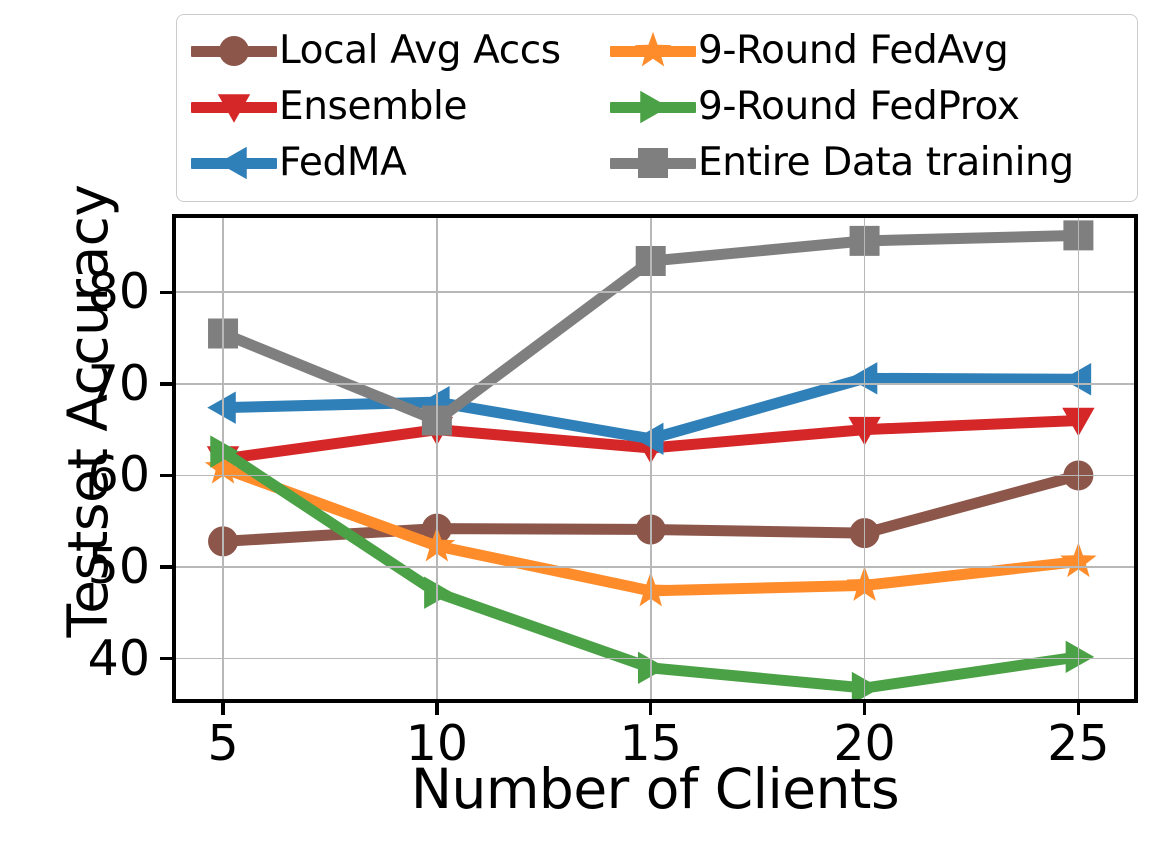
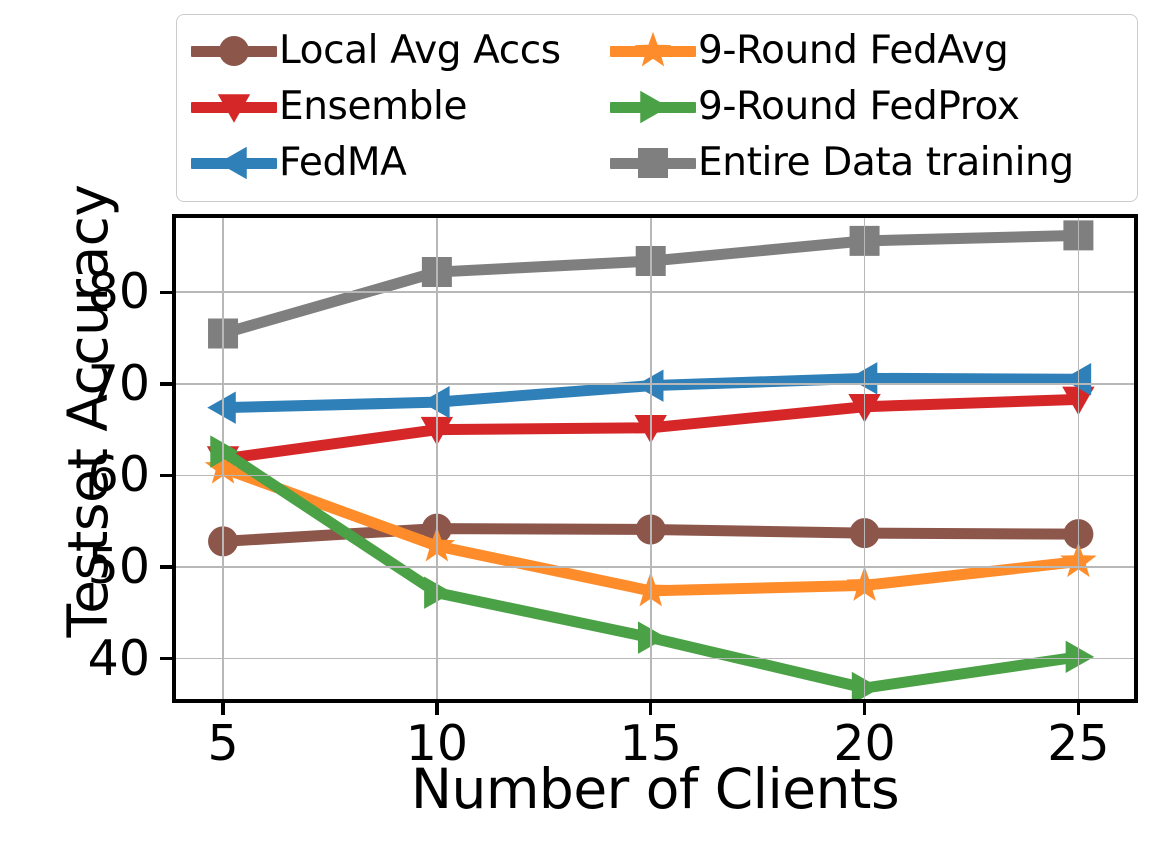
Entire Data training/10: 66 -> 82
Ensemble/15: 63 -> 65
FedMA/15: 64 -> 70
9-Round FedProx/15: 39 -> 42
Ensemble/20: 65 -> 68
Local Avg Accs/25: 60 -> 54
Ensemble/25: 66 -> 68
